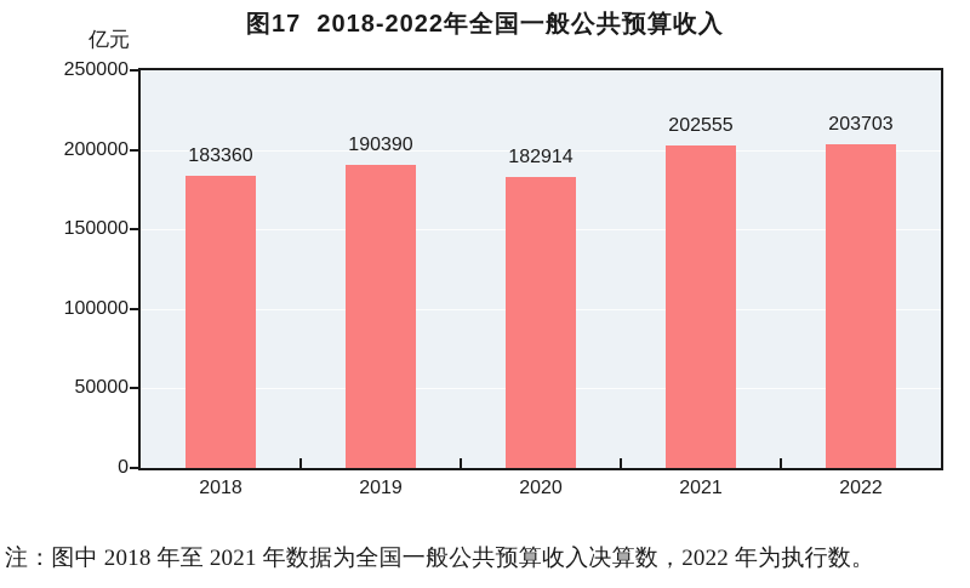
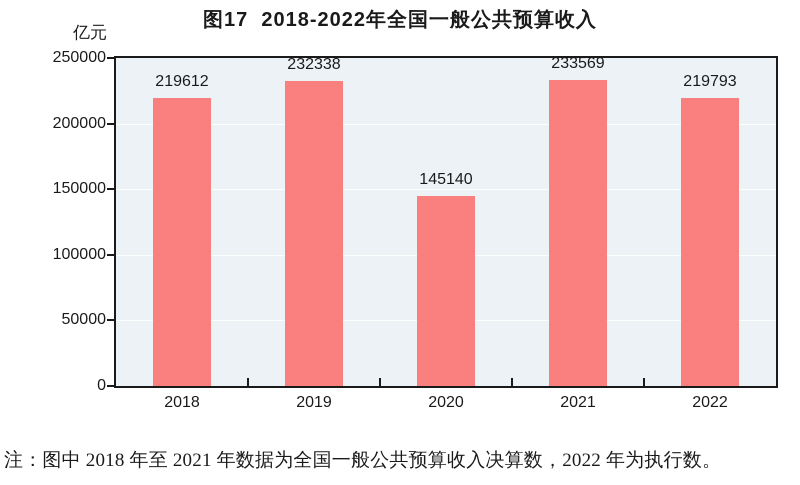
2018: 183360 -> 219612
2019: 190390 -> 232338
2020: 182914 -> 145140
2021: 202555 -> 233569
2022: 203703 -> 219793
